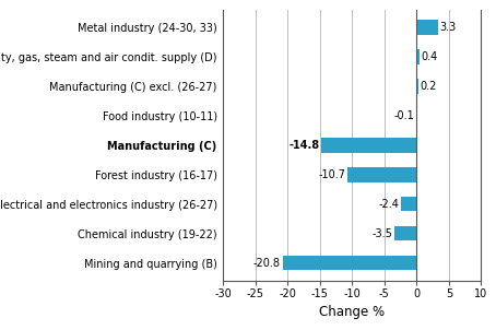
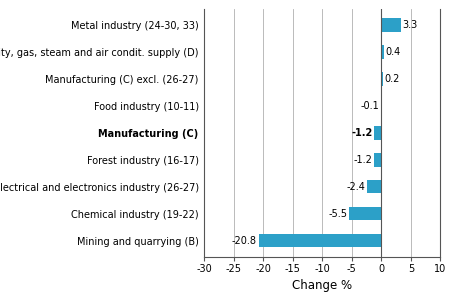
Manufacturing (C): -14.8 -> -1.2
Forest industry (16-17): -10.7 -> -1.2
Chemical industry (19-22): -3.5 -> -5.5
